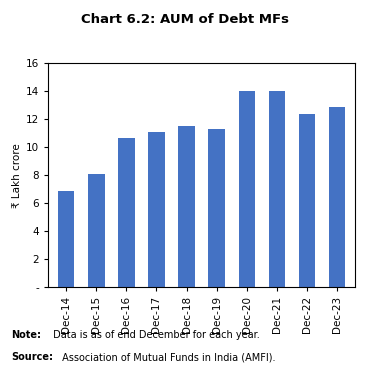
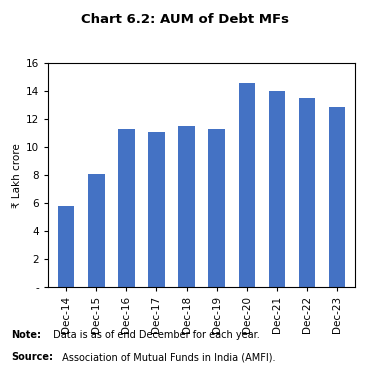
Dec-14: 6.9 -> 5.8
Dec-16: 10.7 -> 11.3
Dec-20: 14.0 -> 14.6
Dec-22: 12.4 -> 13.5
